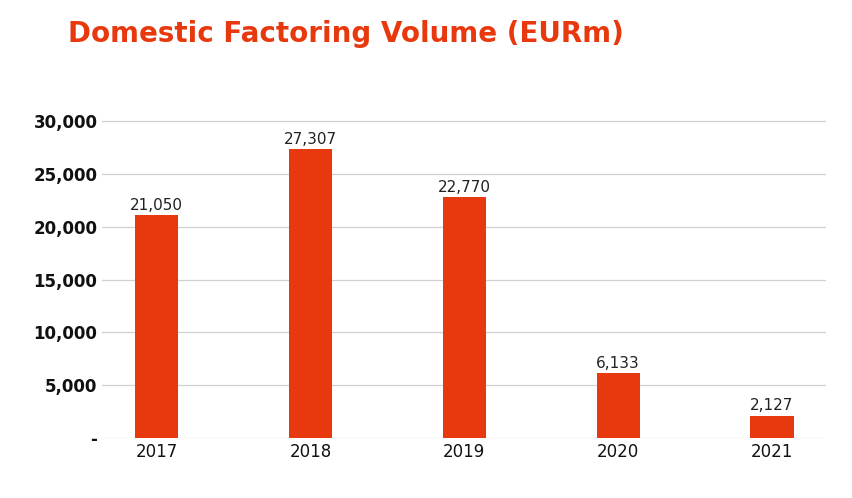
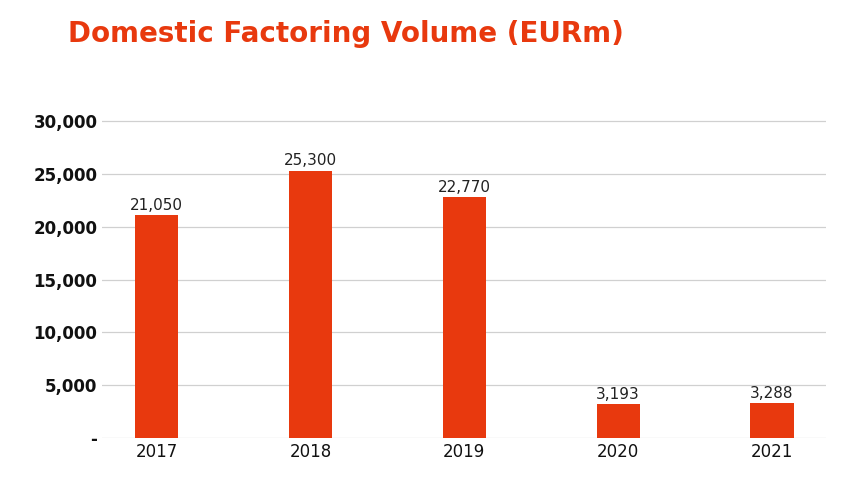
2018: 27,307 -> 25,300
2020: 6,133 -> 3,193
2021: 2,127 -> 3,288
